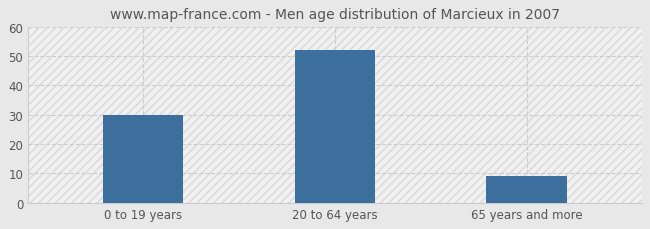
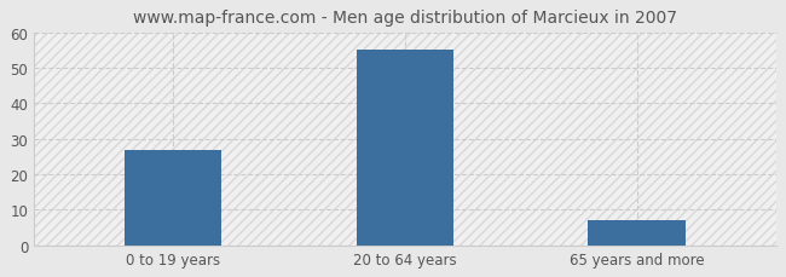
0 to 19 years: 30 -> 27
20 to 64 years: 52 -> 55
65 years and more: 9 -> 7
